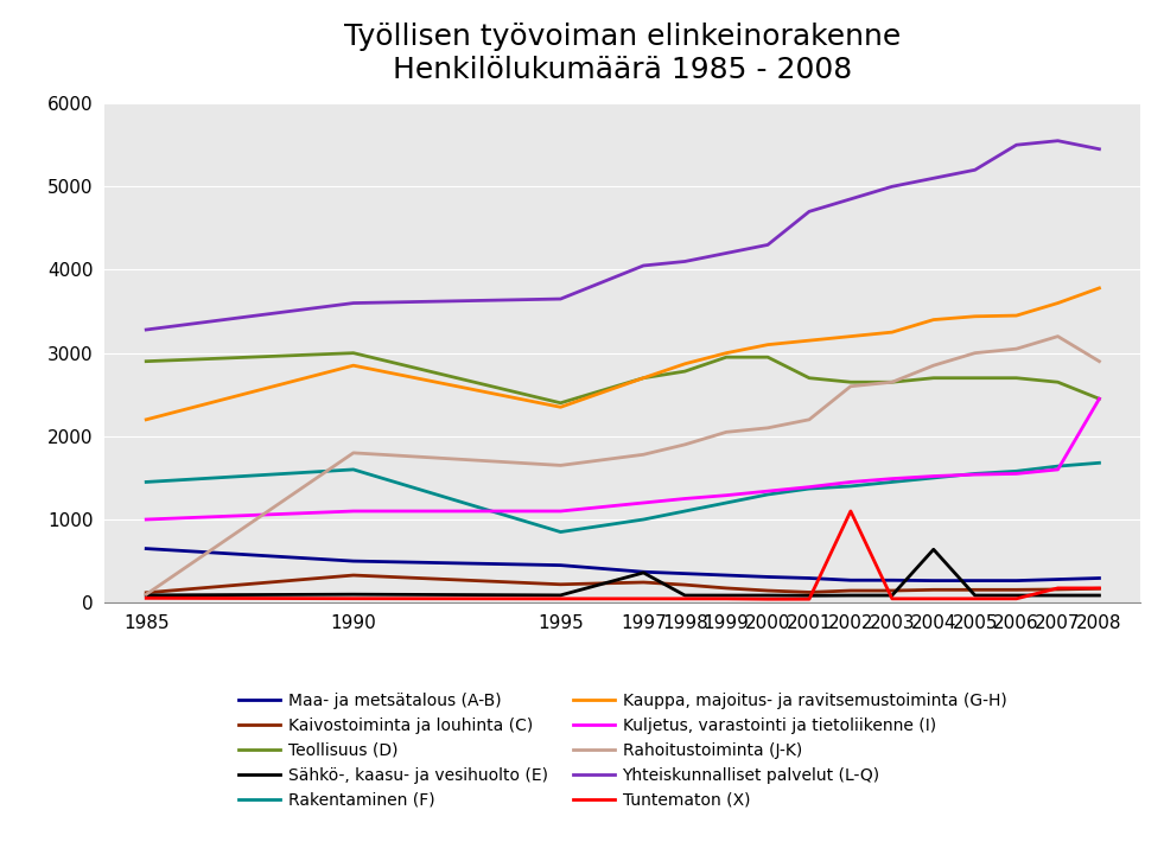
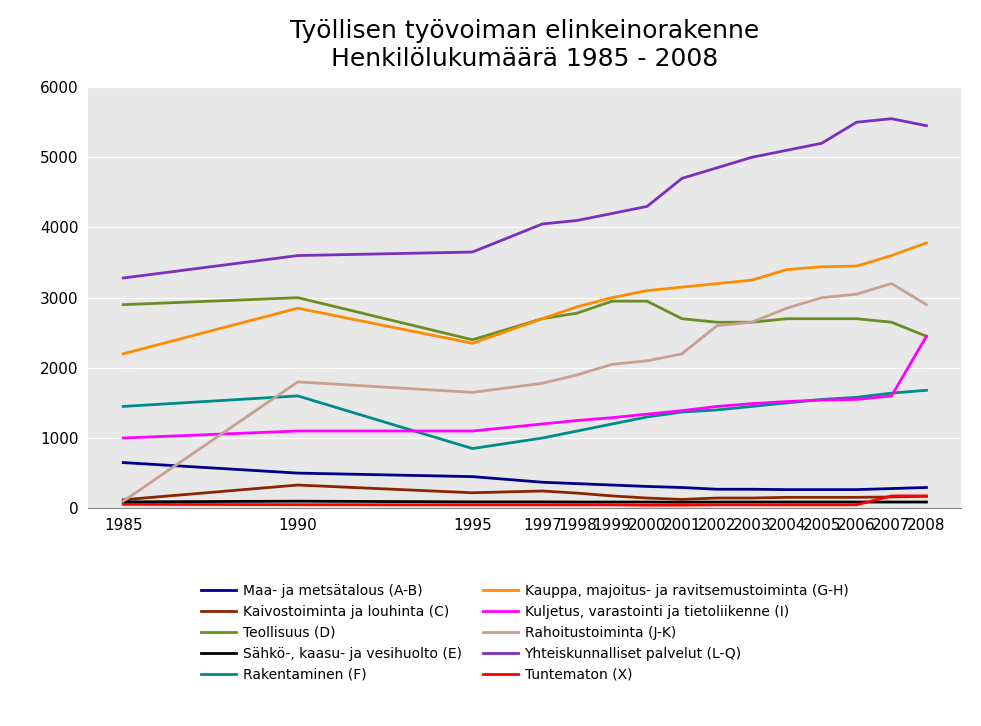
Sähkö-, kaasu- ja vesihuolto (E)/1997: 360 -> 90
Tuntematon (X)/2002: 1100 -> 50
Sähkö-, kaasu- ja vesihuolto (E)/2004: 640 -> 90
